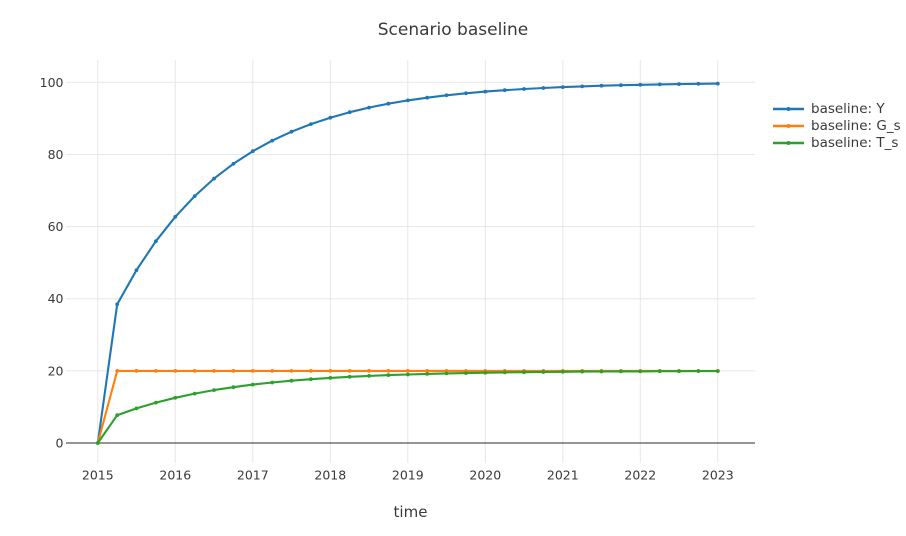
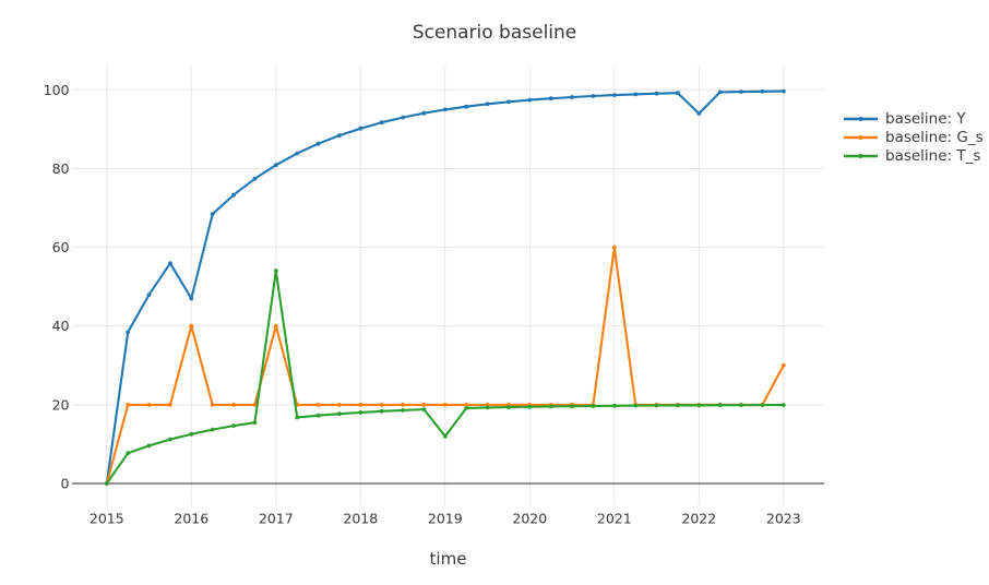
baseline: Y/2016: 63 -> 47
baseline: G_s/2016: 20 -> 40
baseline: G_s/2017: 20 -> 40
baseline: T_s/2017: 16 -> 54
baseline: T_s/2019: 19 -> 12
baseline: G_s/2021: 20 -> 60
baseline: Y/2022: 99 -> 94
baseline: G_s/2023: 20 -> 30
